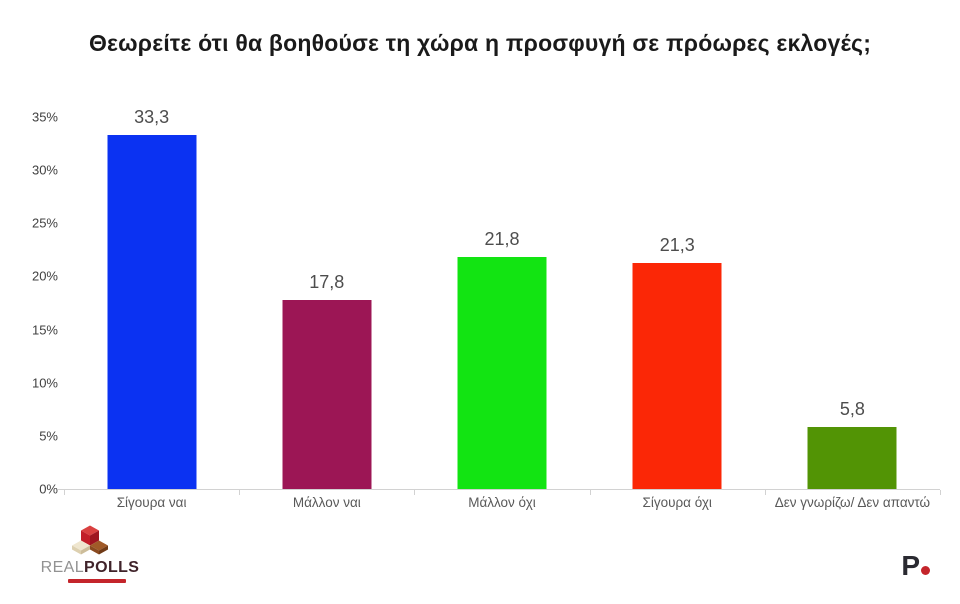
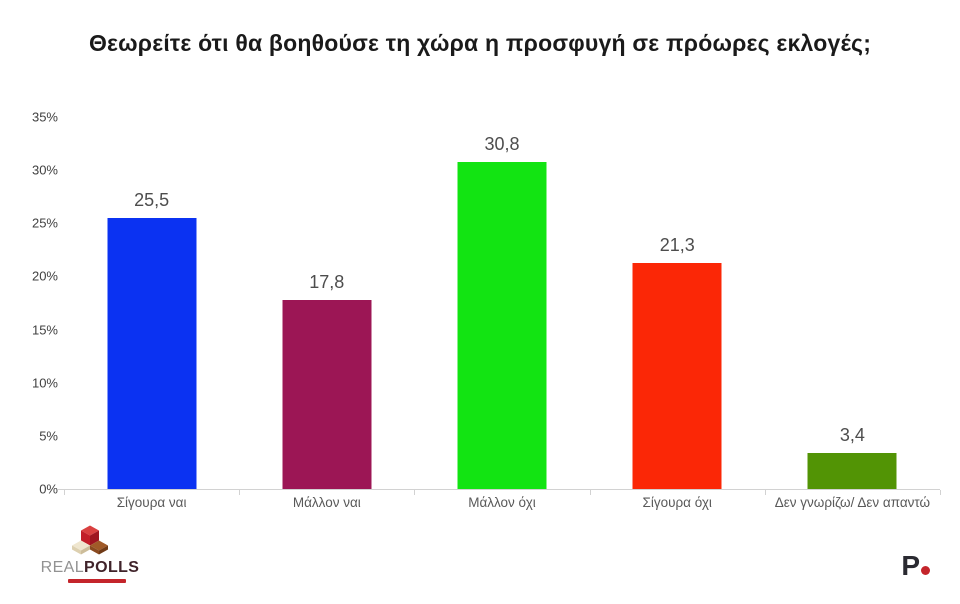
Σίγουρα ναι: 33,3 -> 25,5
Μάλλον όχι: 21,8 -> 30,8
Δεν γνωρίζω/ Δεν απαντώ: 5,8 -> 3,4
